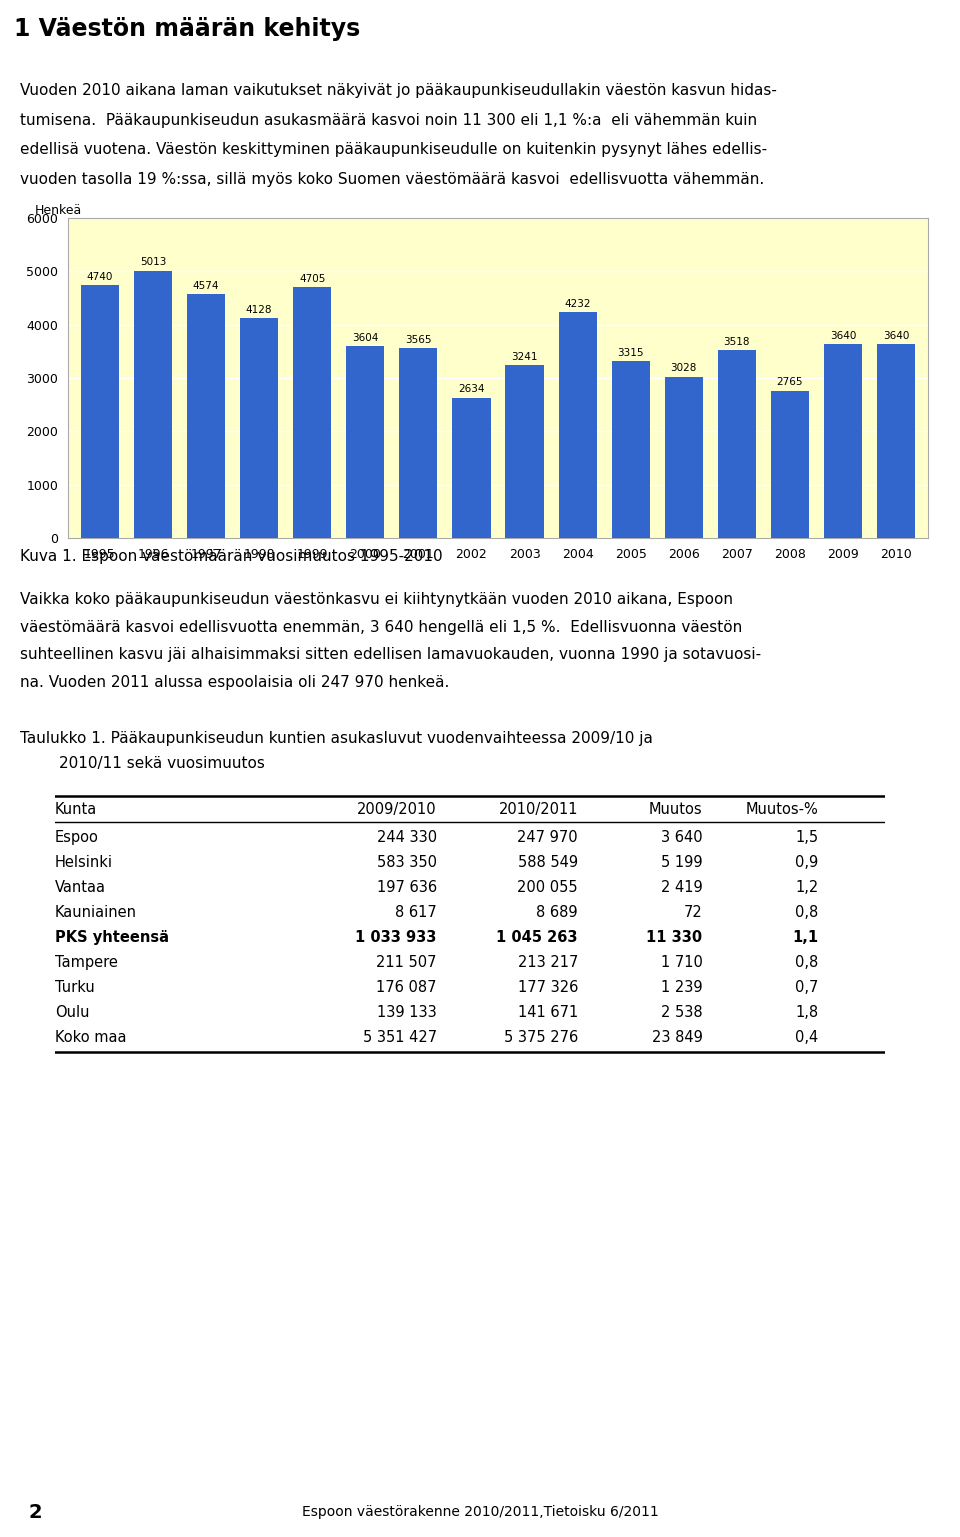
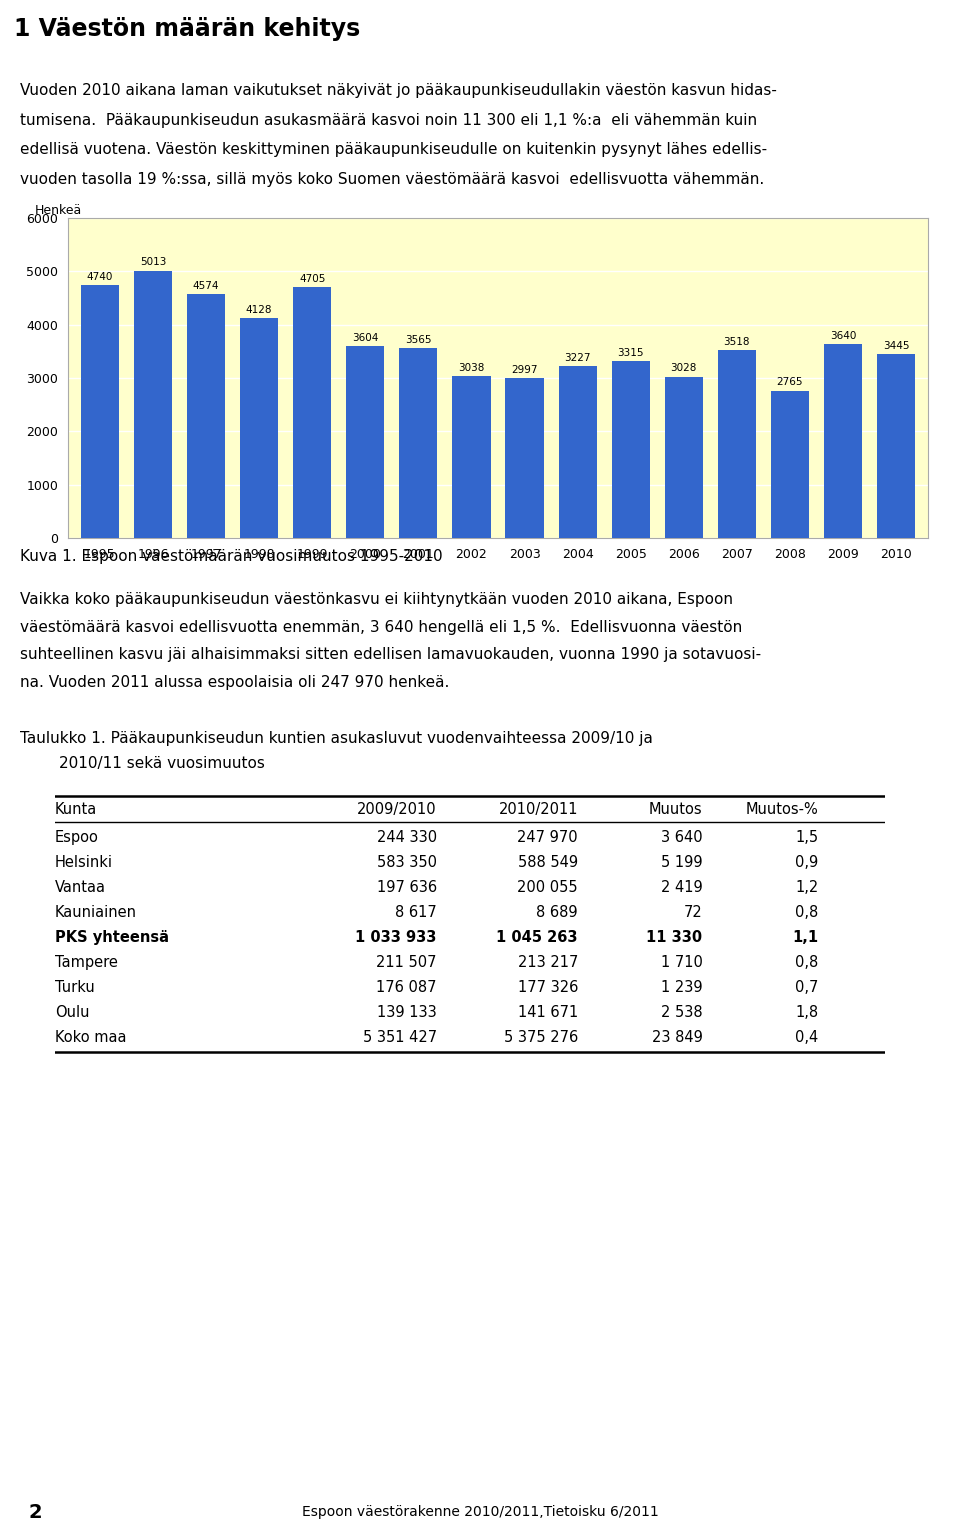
2002: 2634 -> 3038
2003: 3241 -> 2997
2004: 4232 -> 3227
2010: 3640 -> 3445
